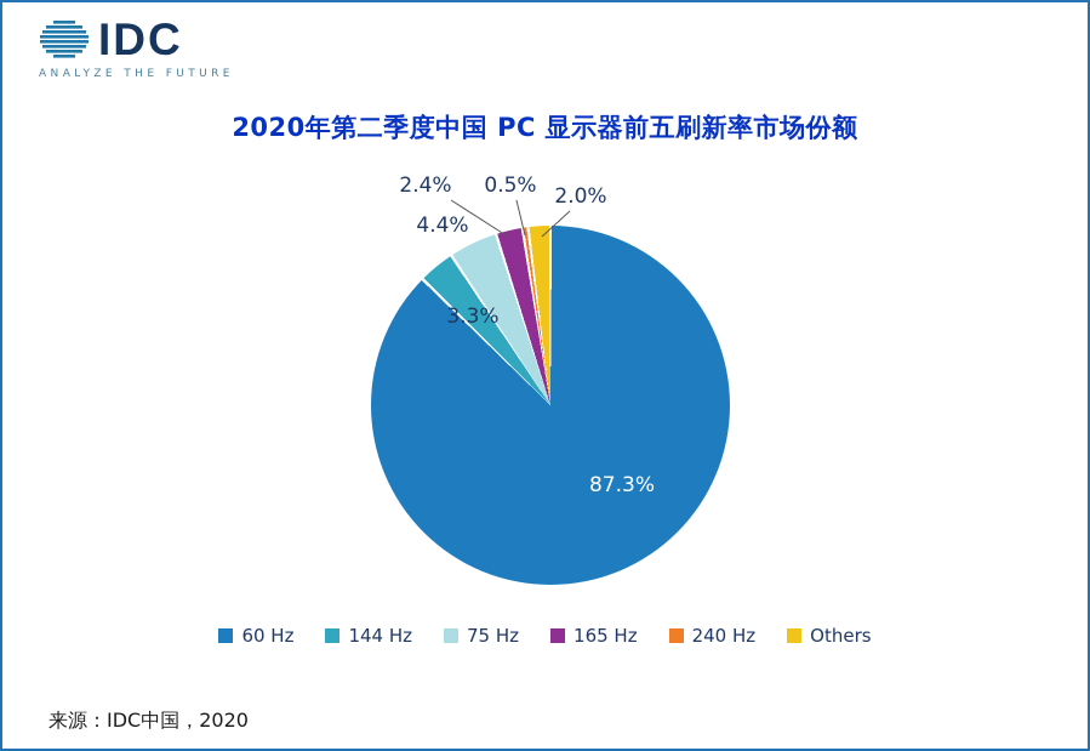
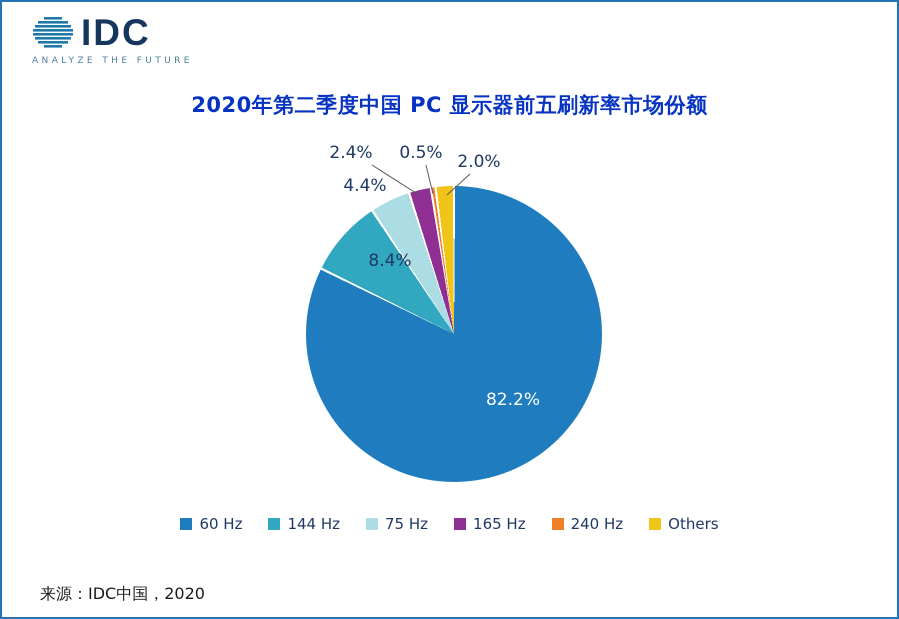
60 Hz: 87.3% -> 82.2%
144 Hz: 3.3% -> 8.4%
